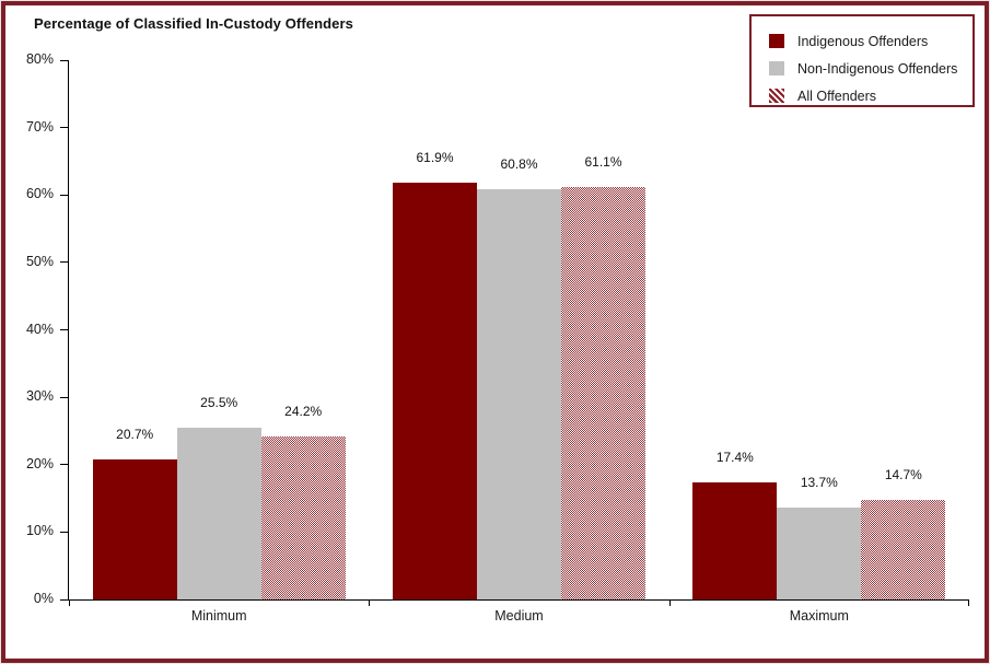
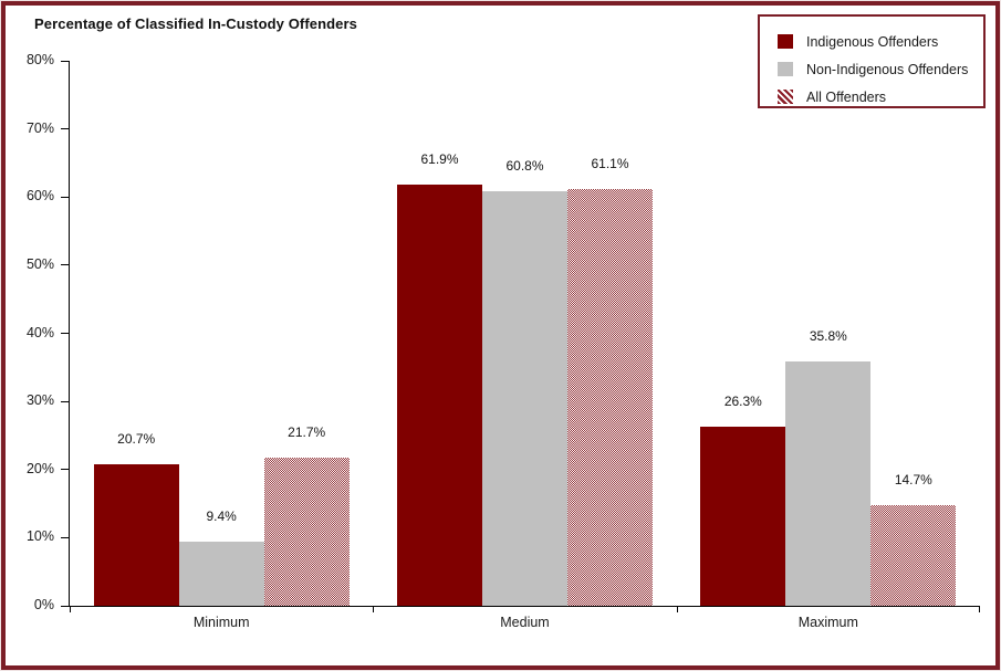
Non-Indigenous Offenders/Minimum: 25.5% -> 9.4%
All Offenders/Minimum: 24.2% -> 21.7%
Indigenous Offenders/Maximum: 17.4% -> 26.3%
Non-Indigenous Offenders/Maximum: 13.7% -> 35.8%
